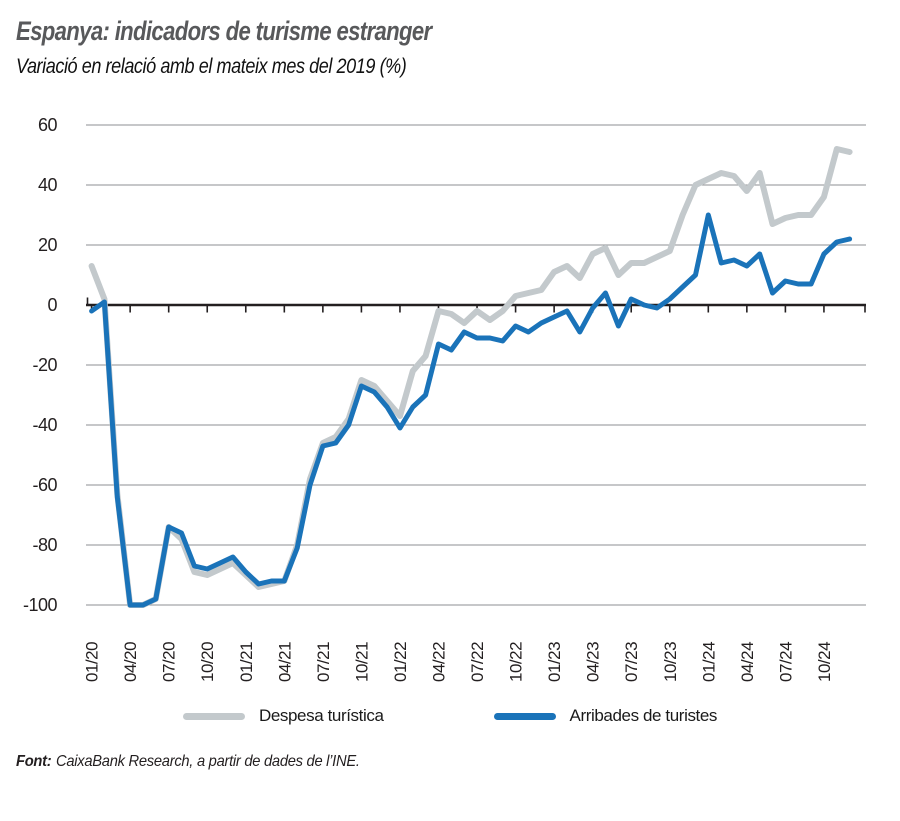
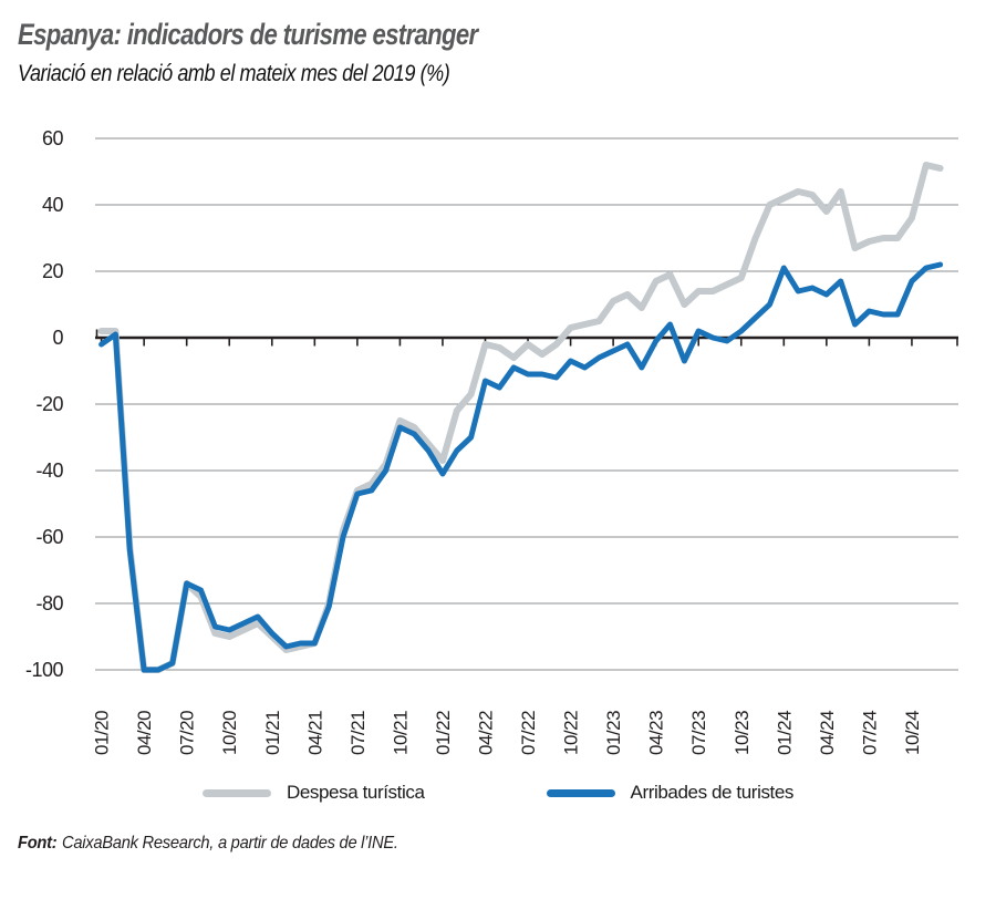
Despesa turística/01/20: 13 -> 2
Arribades de turistes/01/24: 30 -> 21
